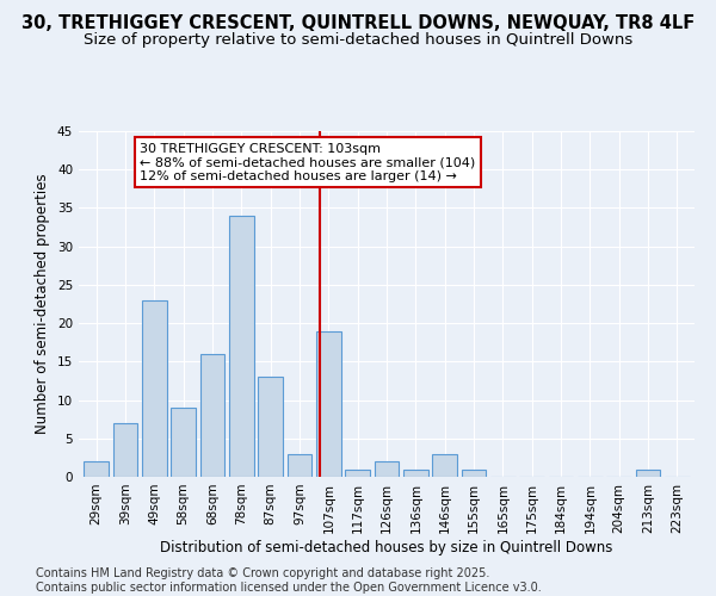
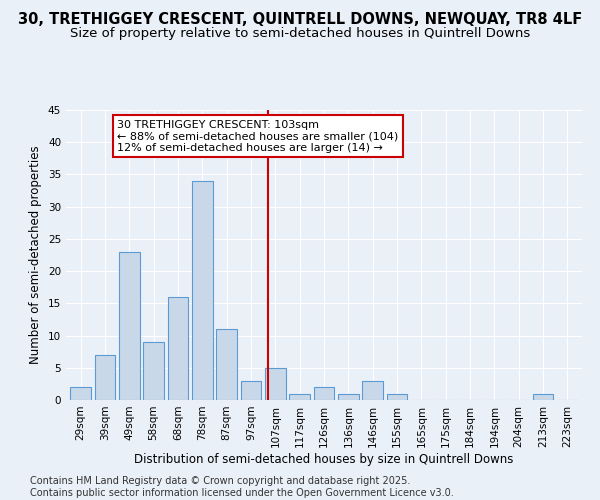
87sqm: 13 -> 11
107sqm: 19 -> 5
